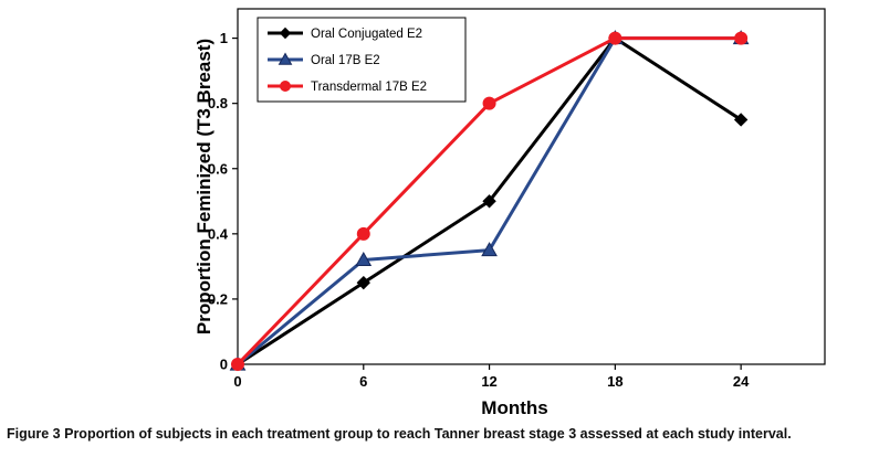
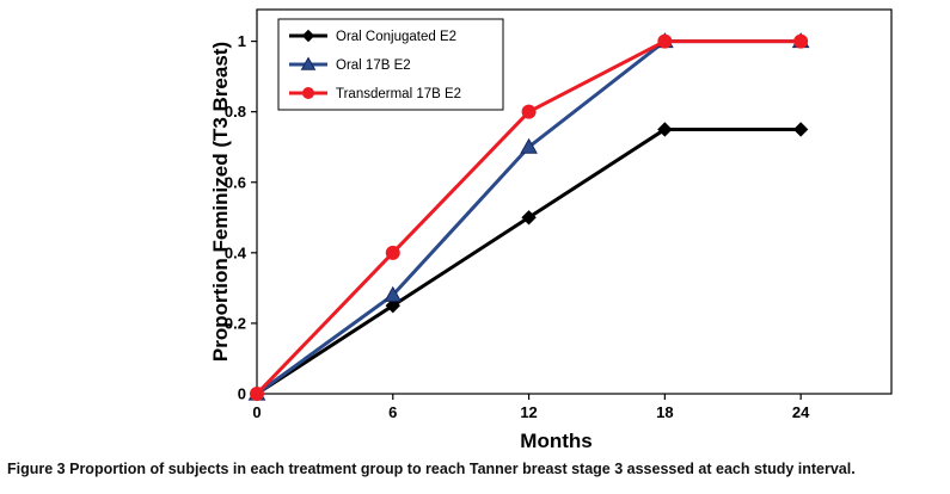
Oral 17B E2/6: 0.32 -> 0.28
Oral 17B E2/12: 0.35 -> 0.70
Oral Conjugated E2/18: 1.00 -> 0.75
